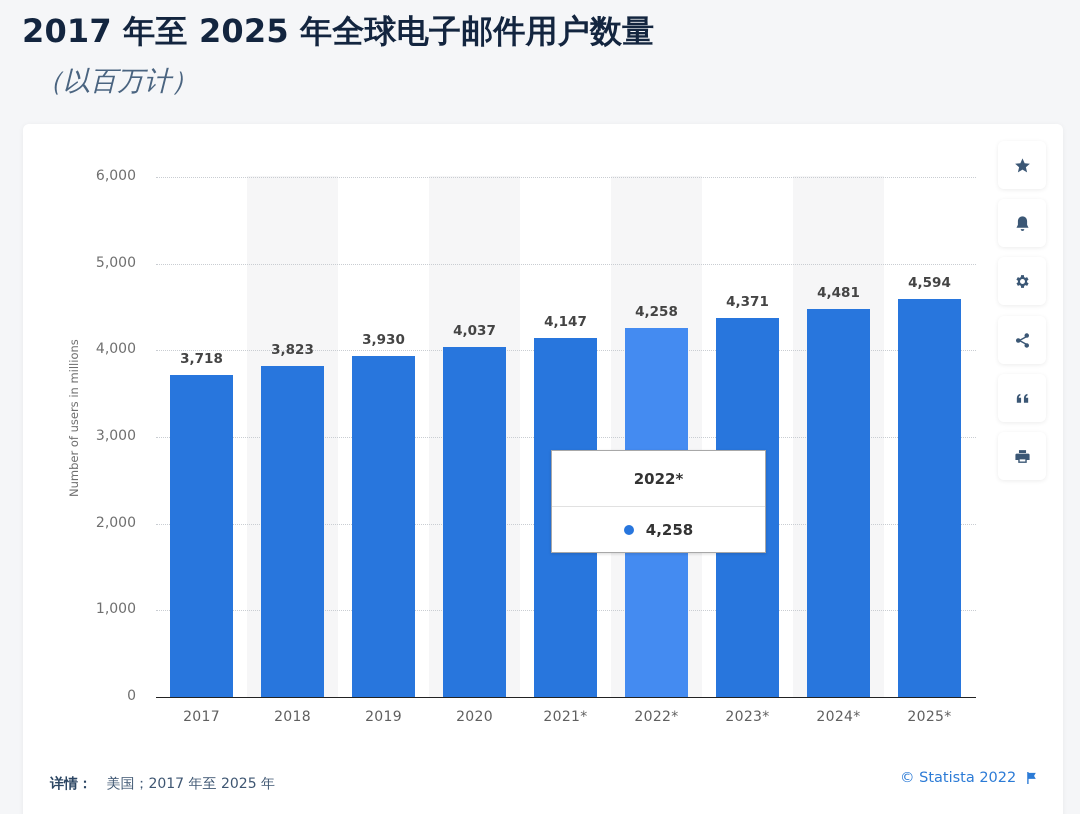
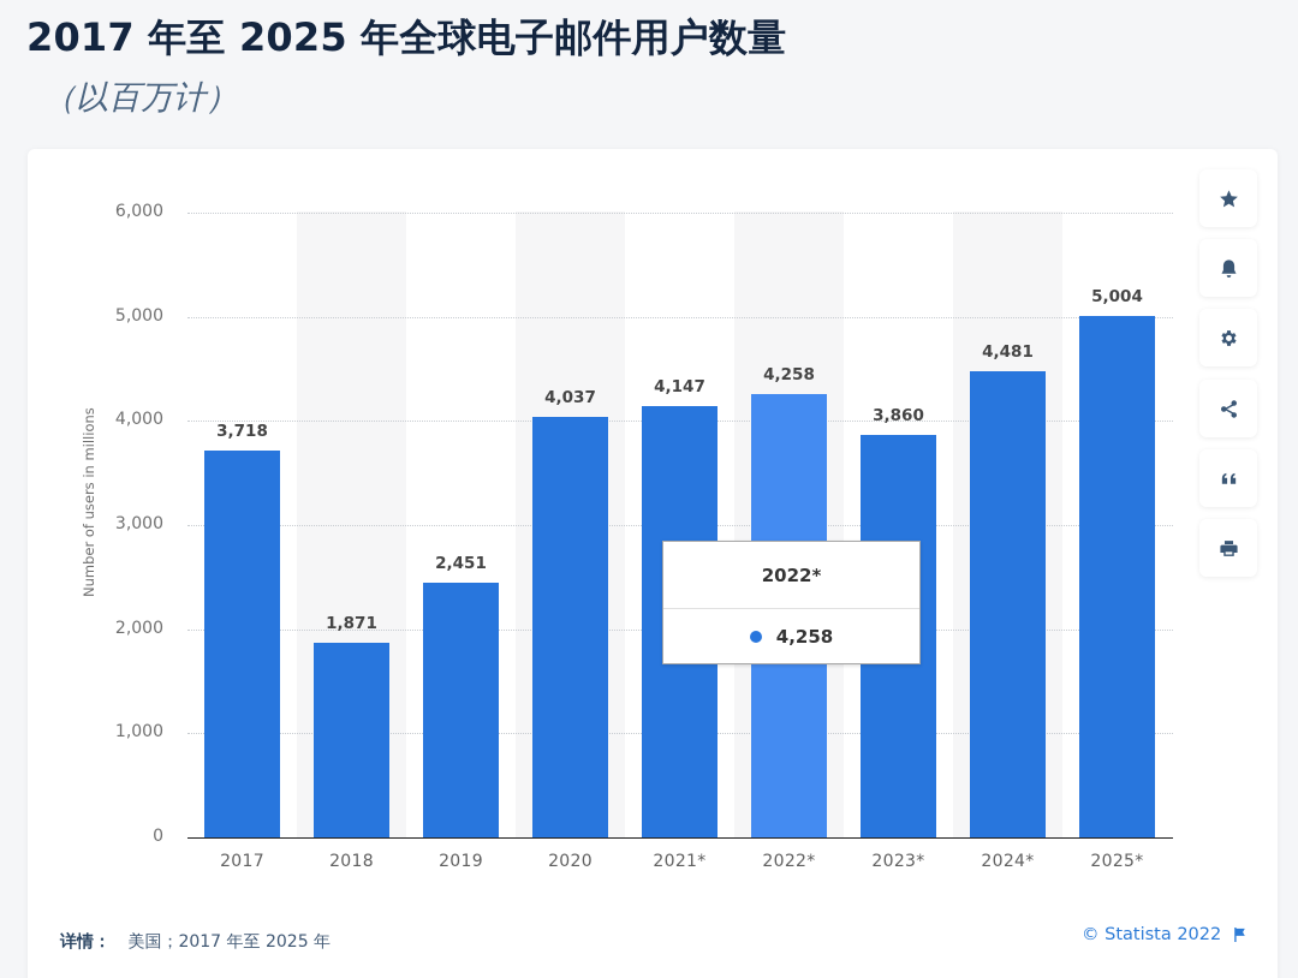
2018: 3,823 -> 1,871
2019: 3,930 -> 2,451
2023*: 4,371 -> 3,860
2025*: 4,594 -> 5,004
